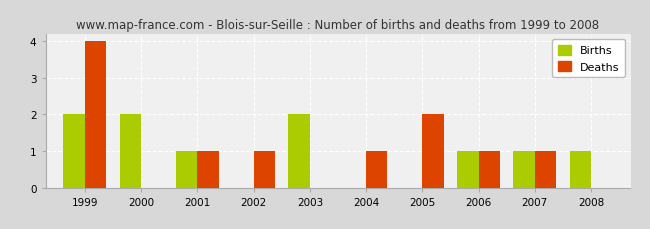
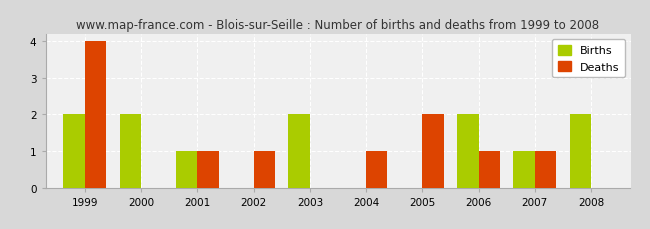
Births/2006: 1 -> 2
Births/2008: 1 -> 2
